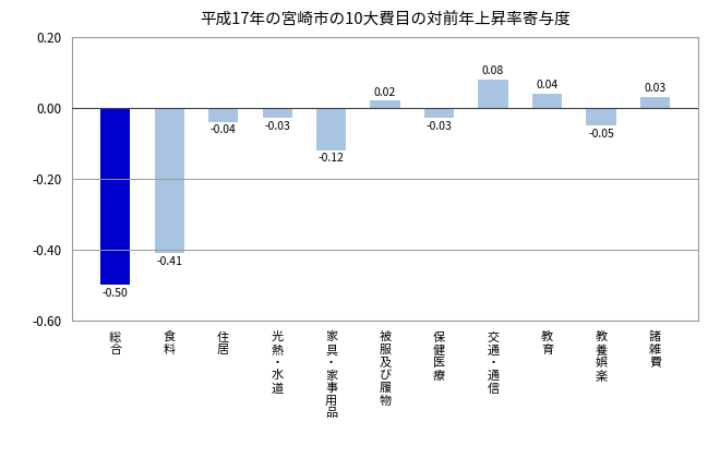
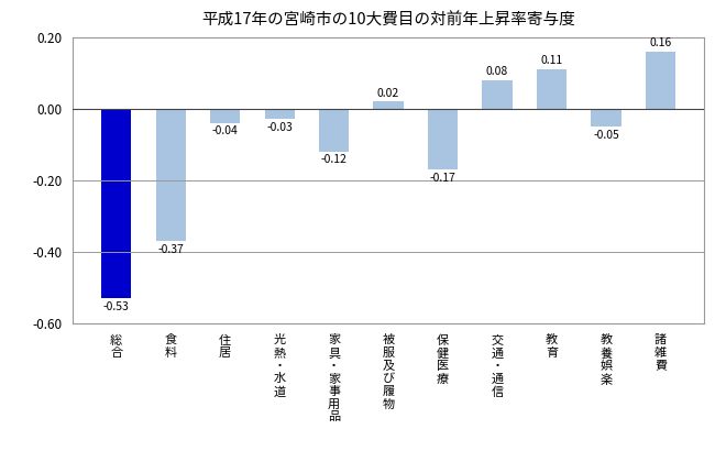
総 合: -0.50 -> -0.53
食 料: -0.41 -> -0.37
保 健 医 療: -0.03 -> -0.17
教 育: 0.04 -> 0.11
諸 雑 費: 0.03 -> 0.16
